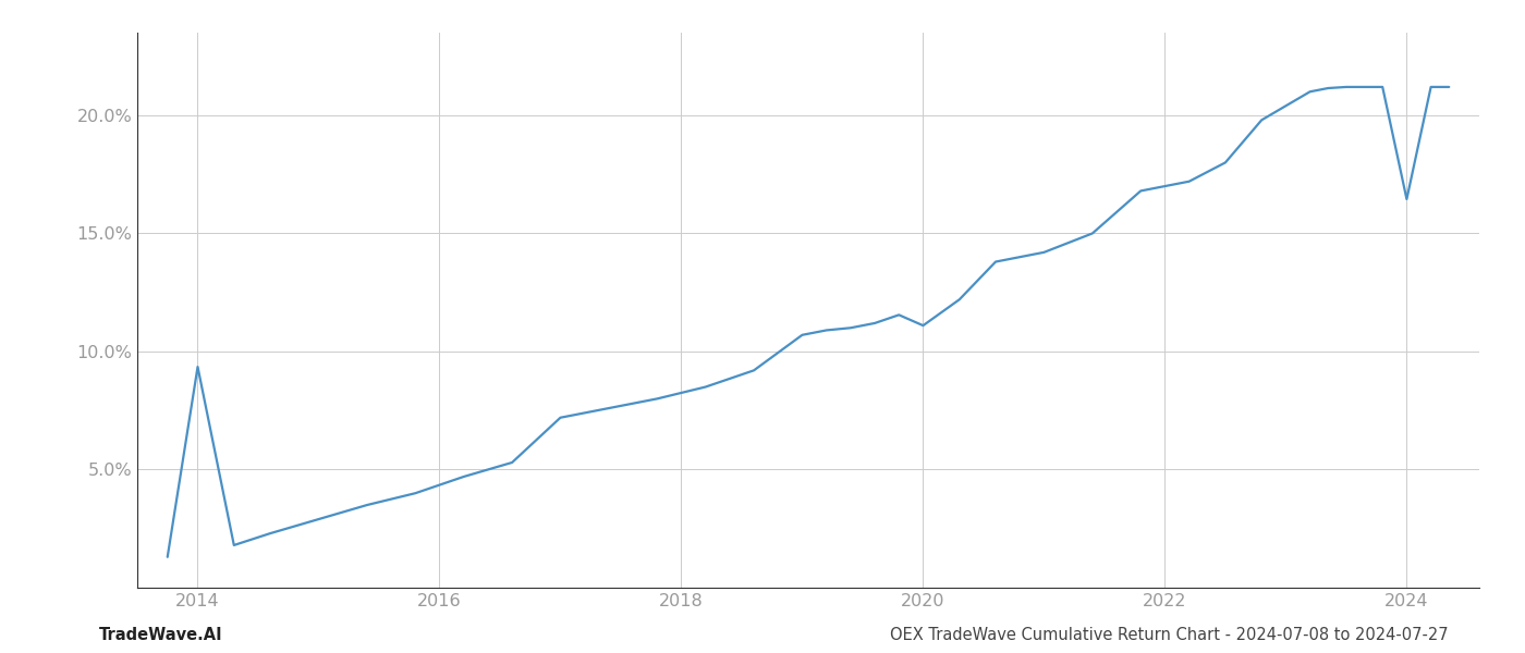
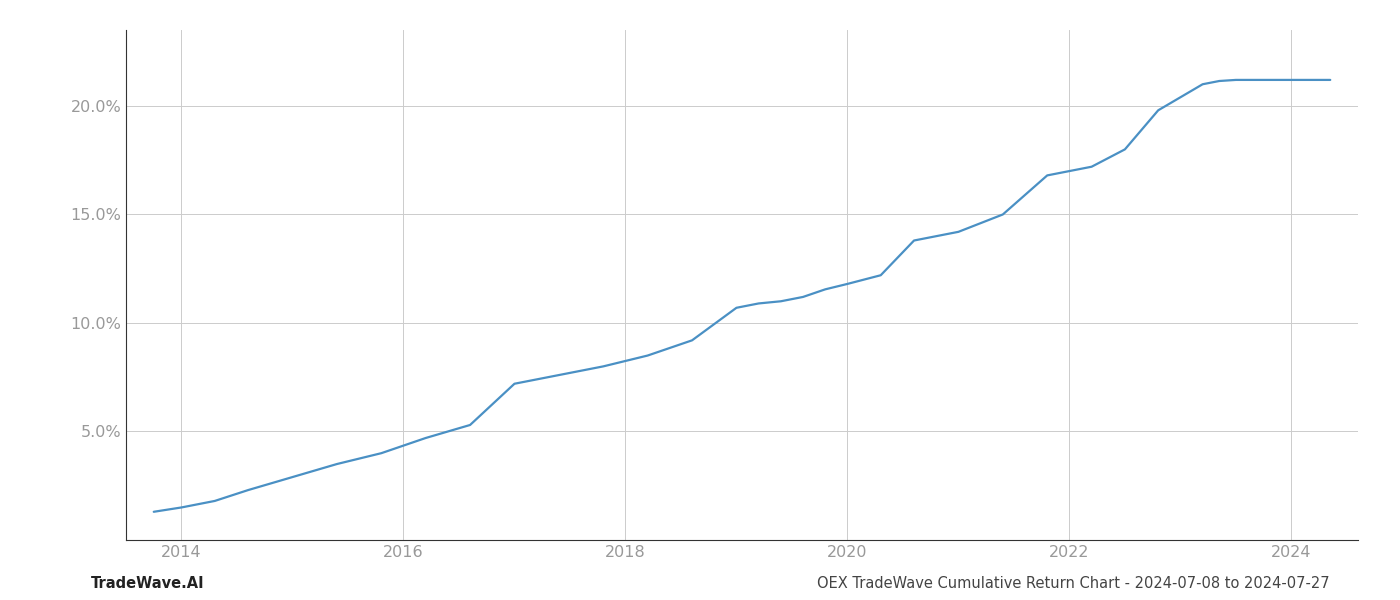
2014: 9.35% -> 1.50%
2020: 11.10% -> 11.80%
2024: 16.45% -> 21.20%
